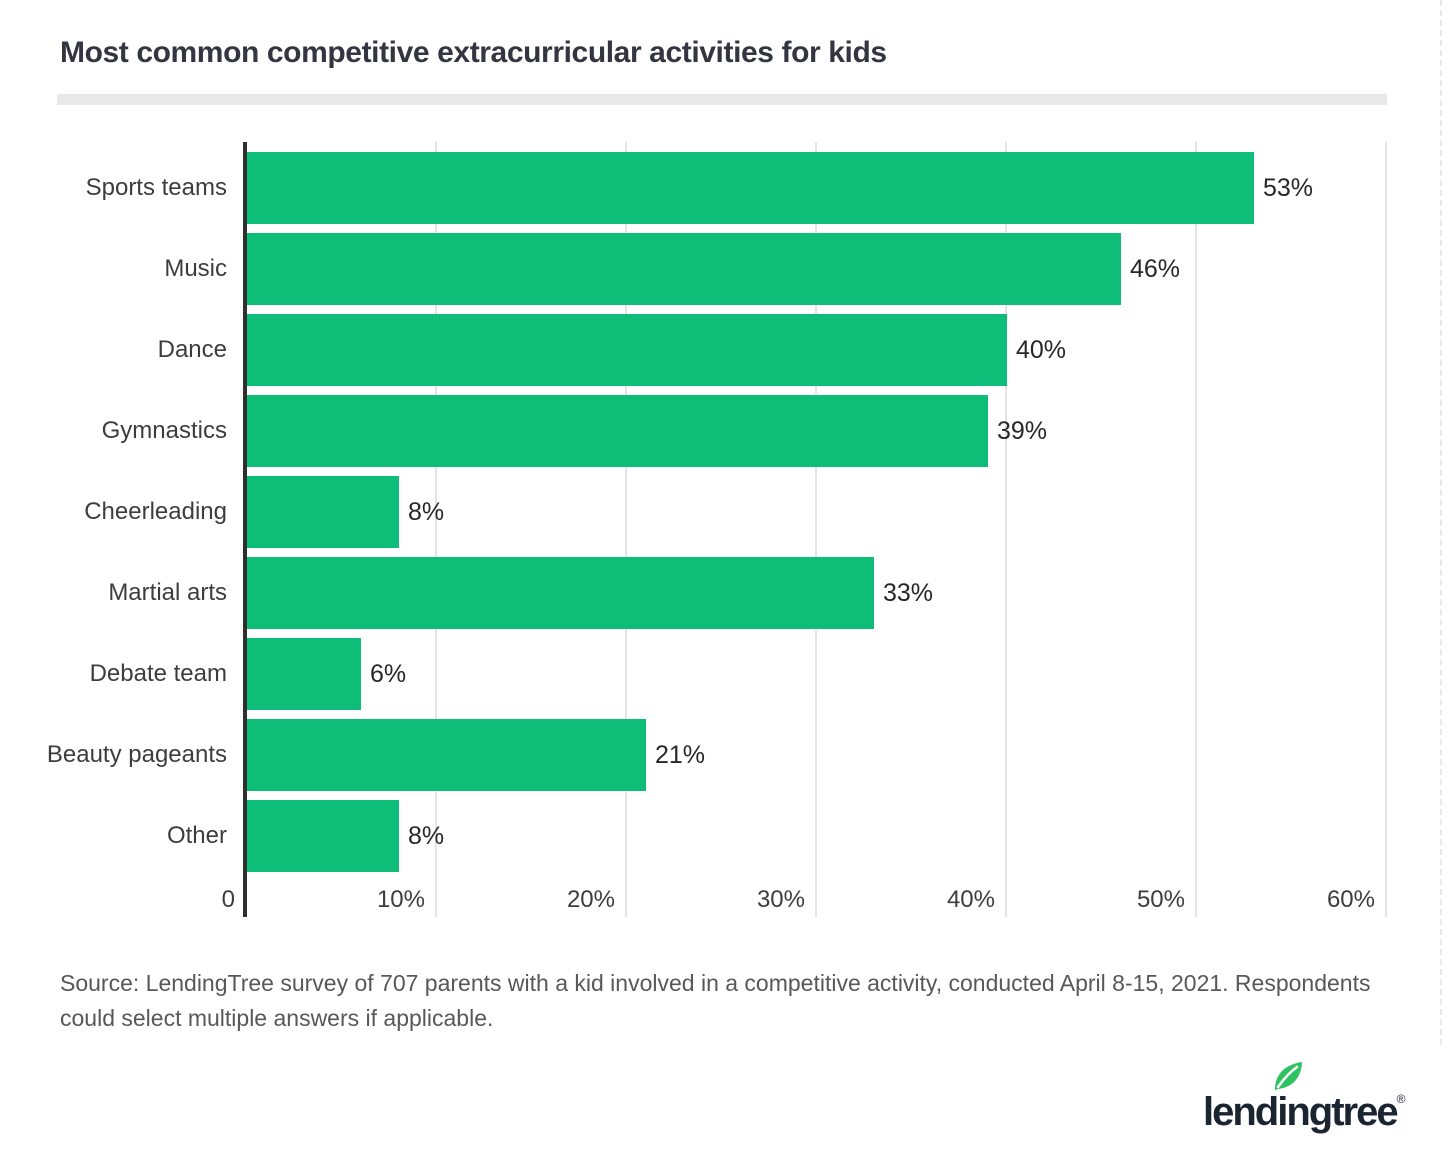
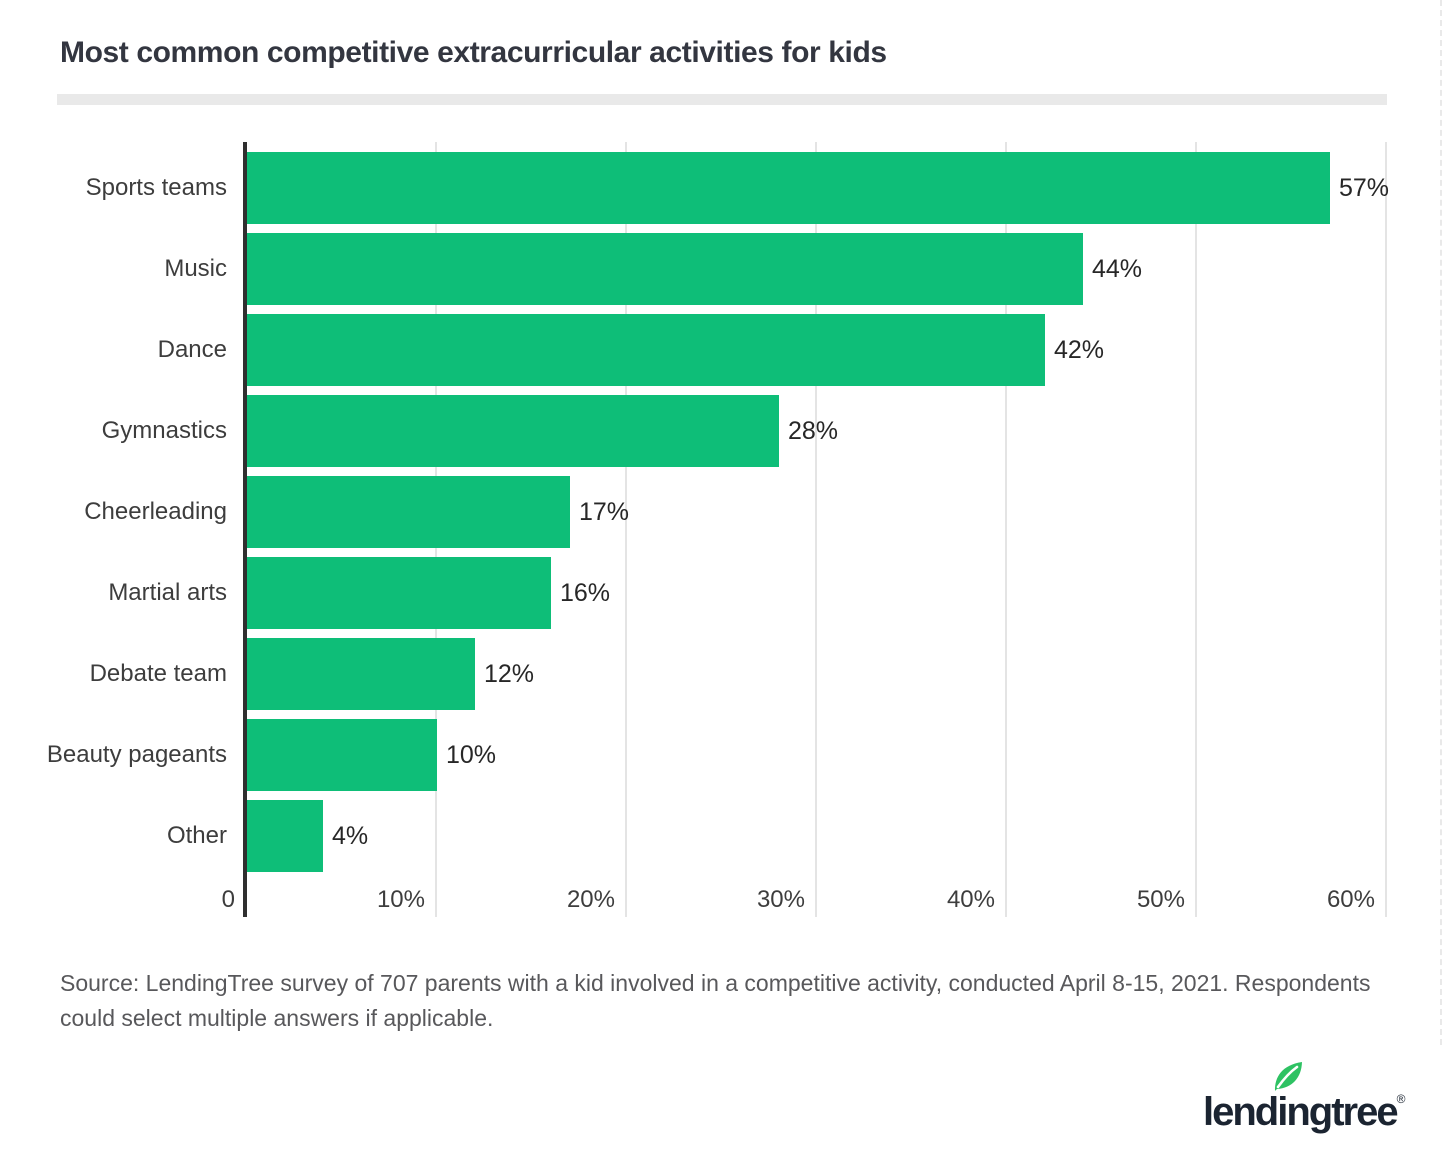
Sports teams: 53% -> 57%
Music: 46% -> 44%
Dance: 40% -> 42%
Gymnastics: 39% -> 28%
Cheerleading: 8% -> 17%
Martial arts: 33% -> 16%
Debate team: 6% -> 12%
Beauty pageants: 21% -> 10%
Other: 8% -> 4%
